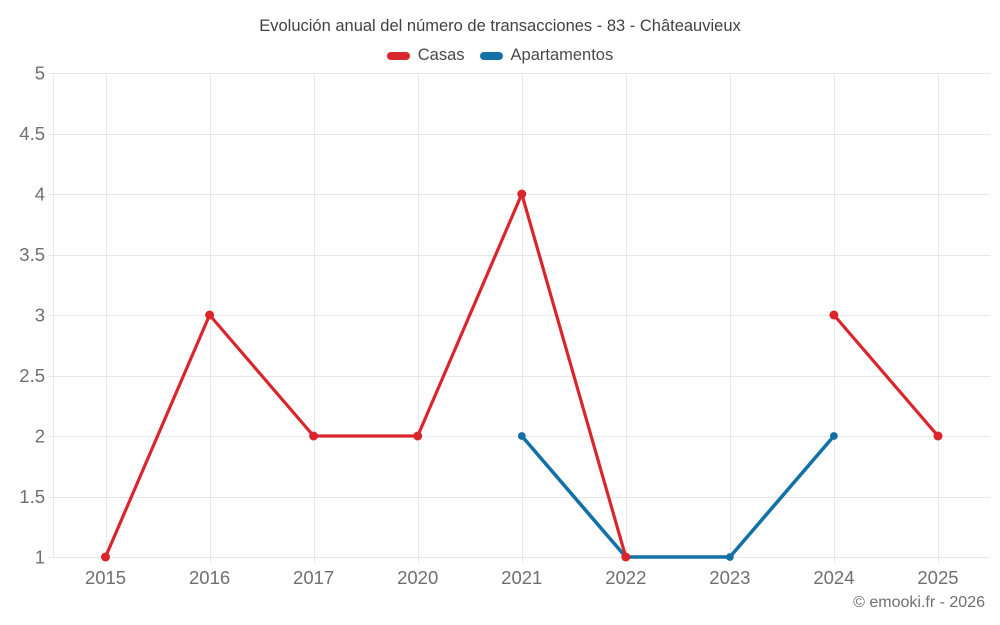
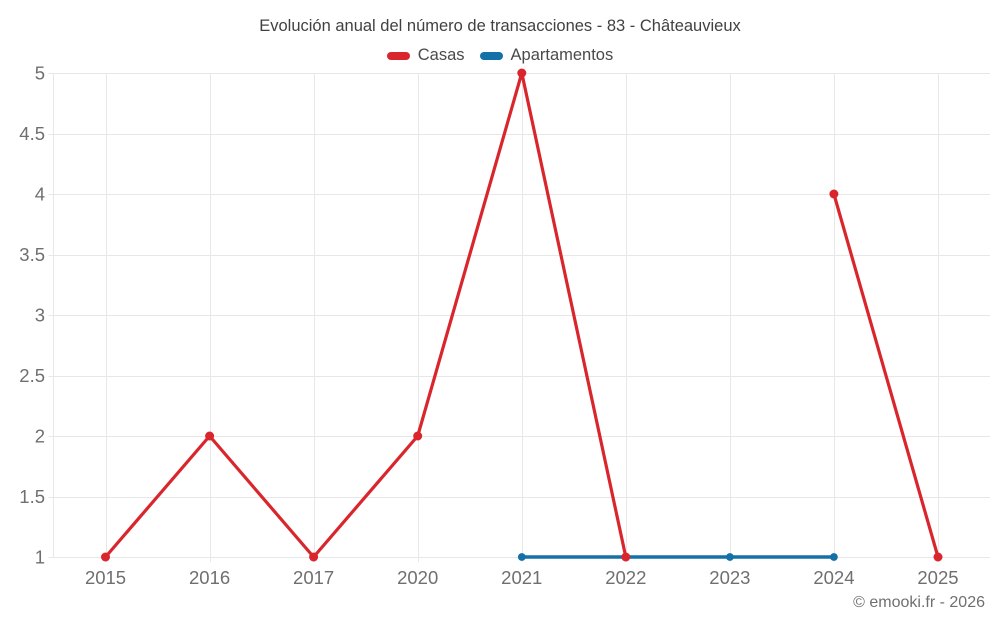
Casas/2016: 3 -> 2
Casas/2017: 2 -> 1
Casas/2021: 4 -> 5
Apartamentos/2021: 2 -> 1
Casas/2024: 3 -> 4
Apartamentos/2024: 2 -> 1
Casas/2025: 2 -> 1
